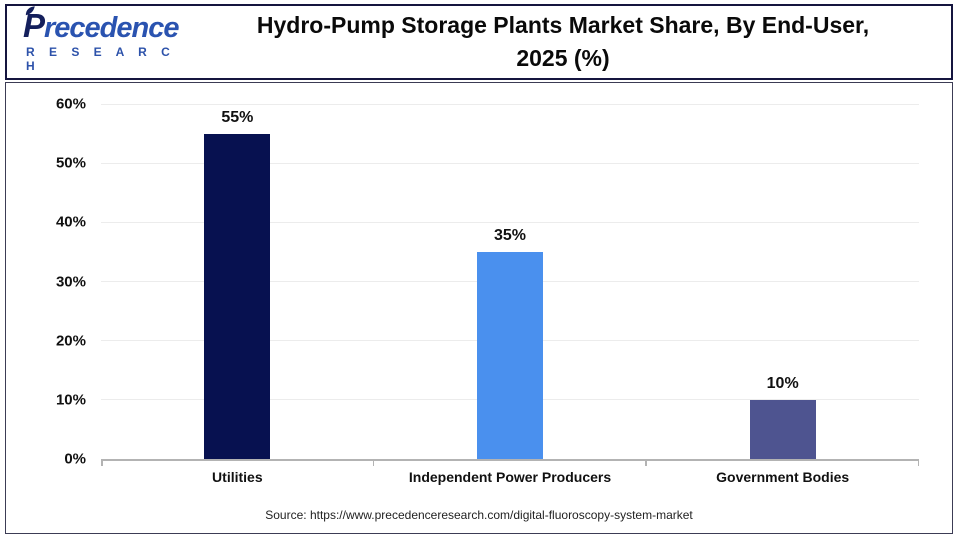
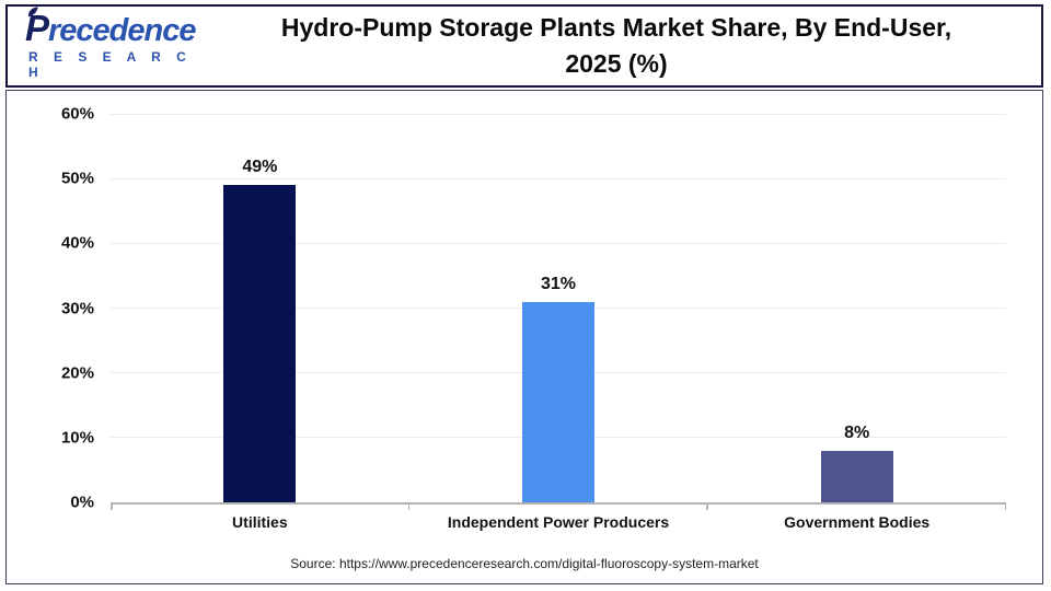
Utilities: 55% -> 49%
Independent Power Producers: 35% -> 31%
Government Bodies: 10% -> 8%
